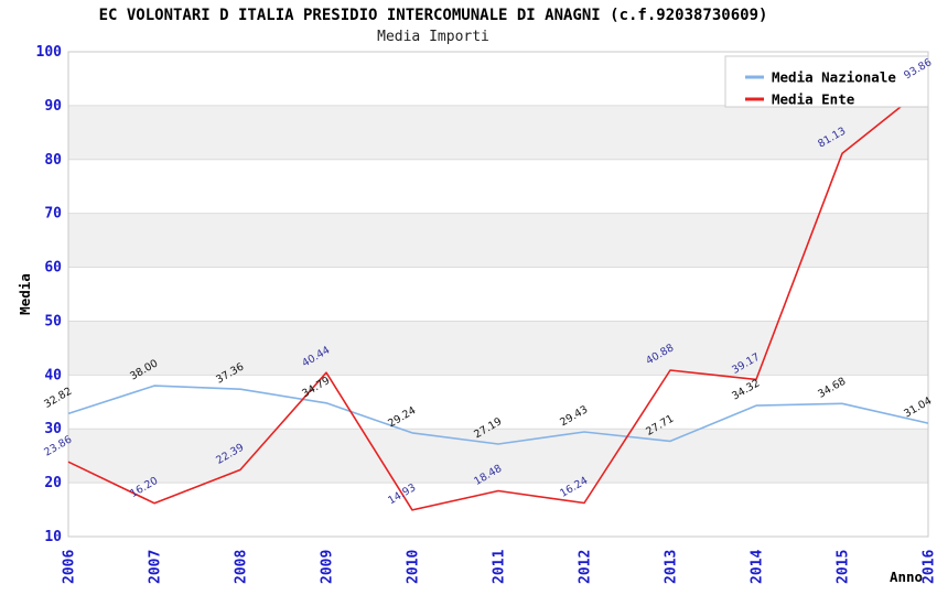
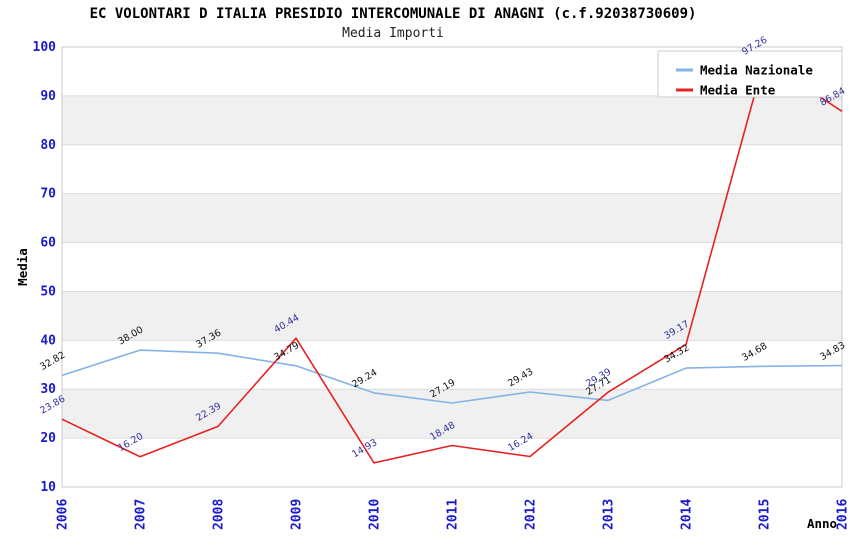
Media Ente/2013: 40.88 -> 29.39
Media Ente/2015: 81.13 -> 97.26
Media Nazionale/2016: 31.04 -> 34.83
Media Ente/2016: 93.86 -> 86.84
